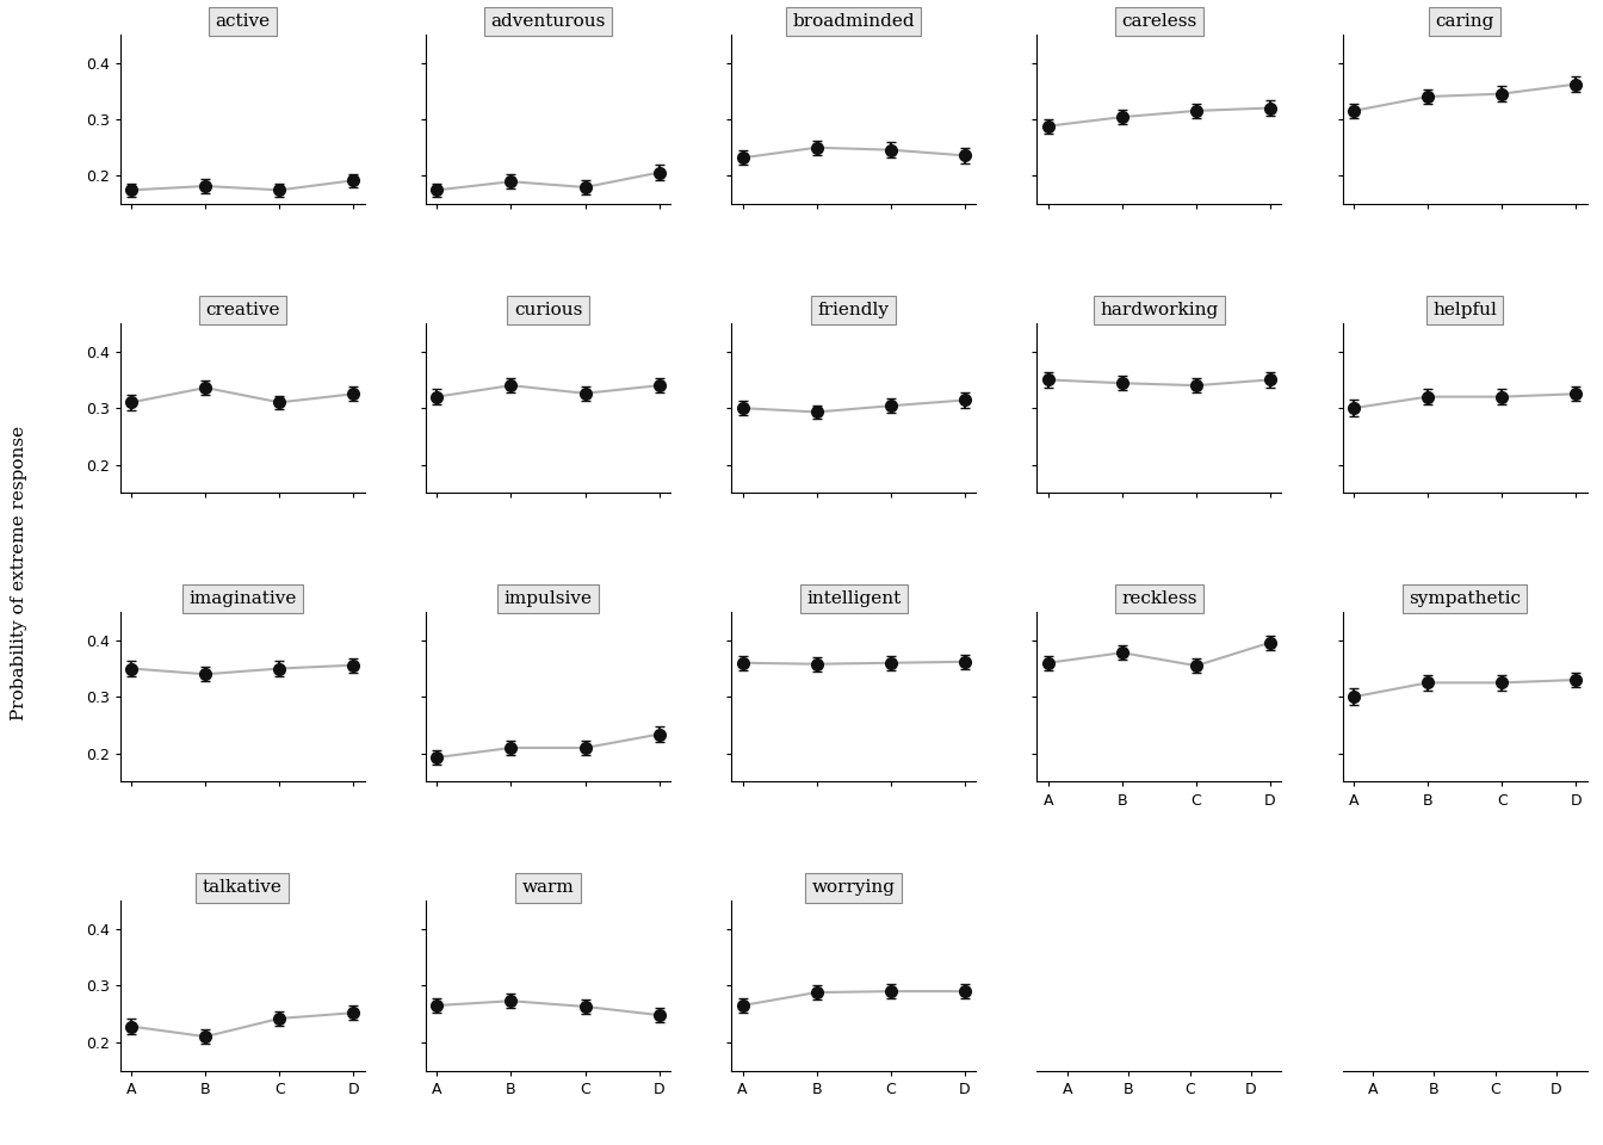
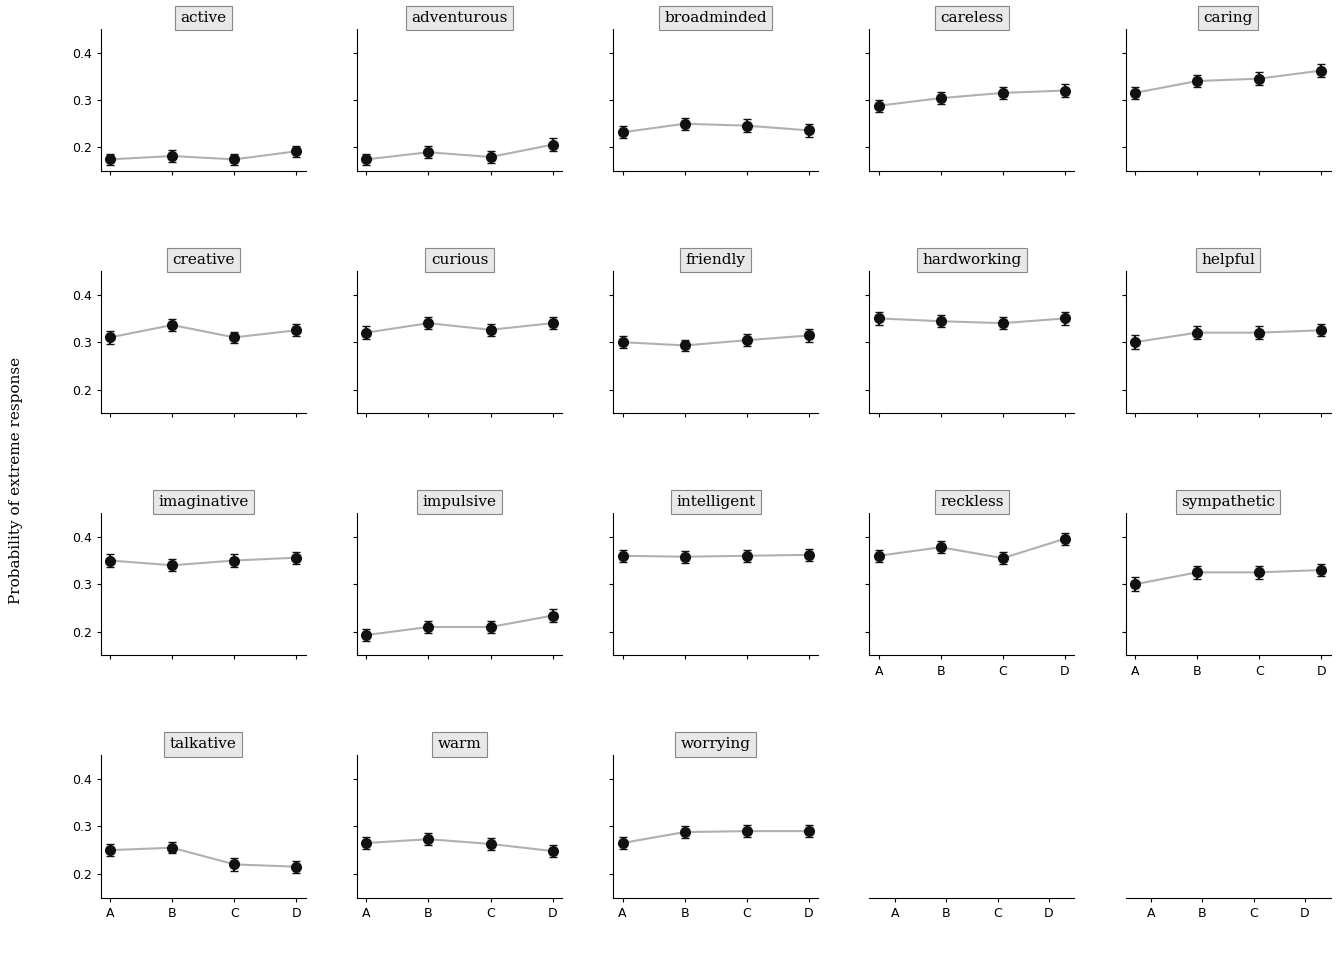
talkative/A: 0.228 -> 0.250
talkative/B: 0.210 -> 0.255
talkative/C: 0.242 -> 0.220
talkative/D: 0.252 -> 0.215
